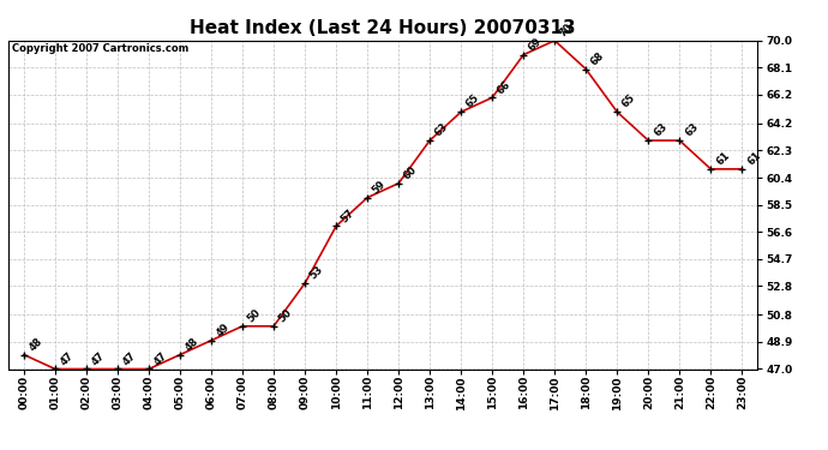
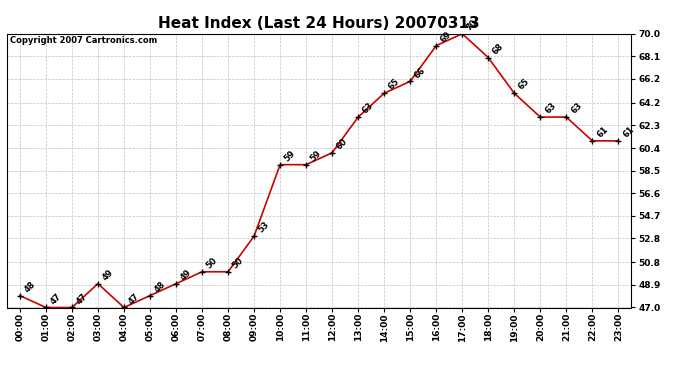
03:00: 47 -> 49
10:00: 57 -> 59
